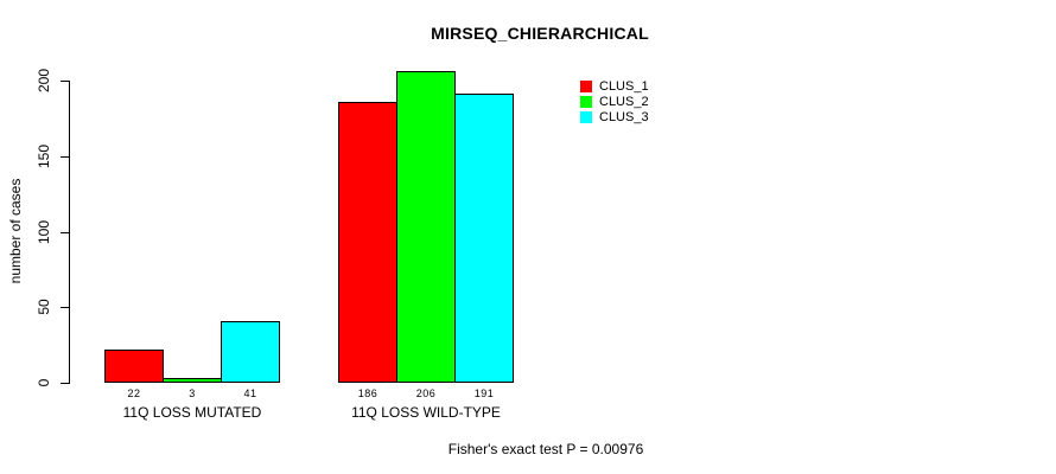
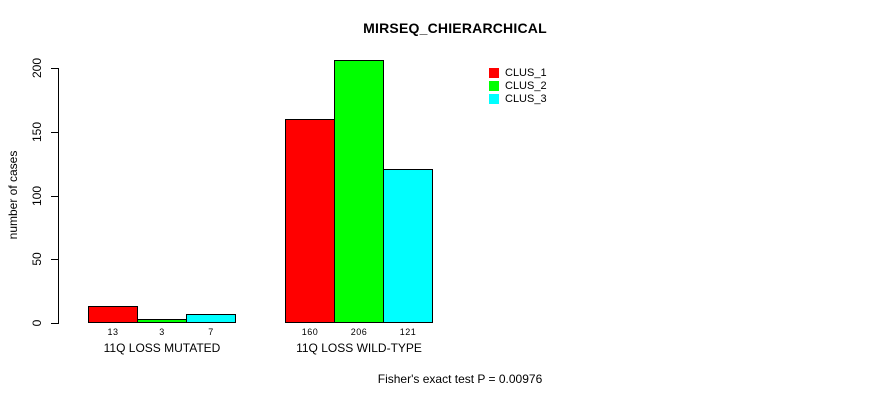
CLUS_1/11Q LOSS MUTATED: 22 -> 13
CLUS_3/11Q LOSS MUTATED: 41 -> 7
CLUS_1/11Q LOSS WILD-TYPE: 186 -> 160
CLUS_3/11Q LOSS WILD-TYPE: 191 -> 121
